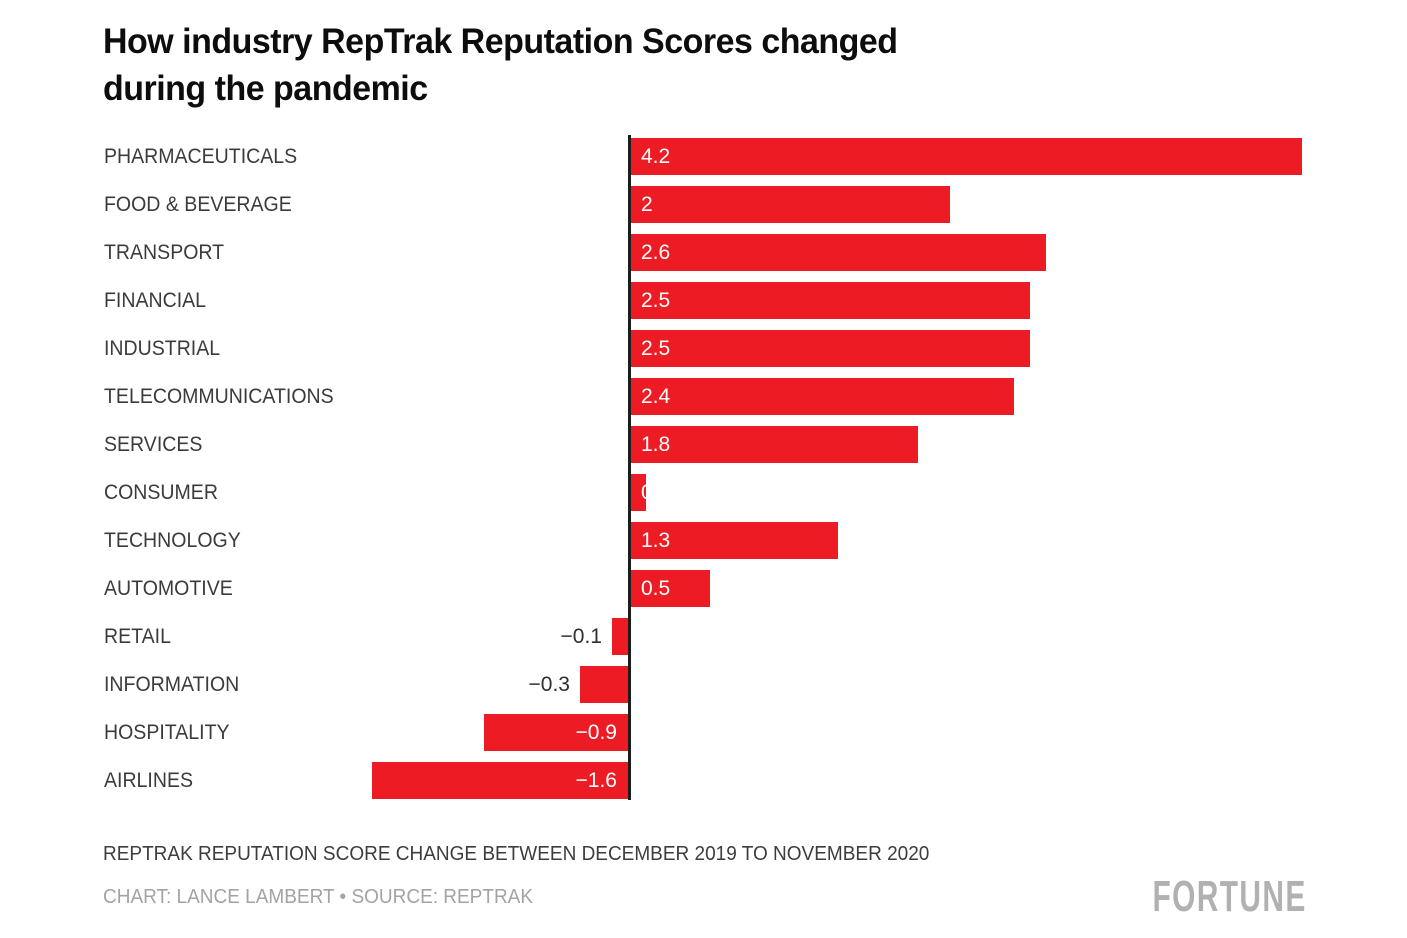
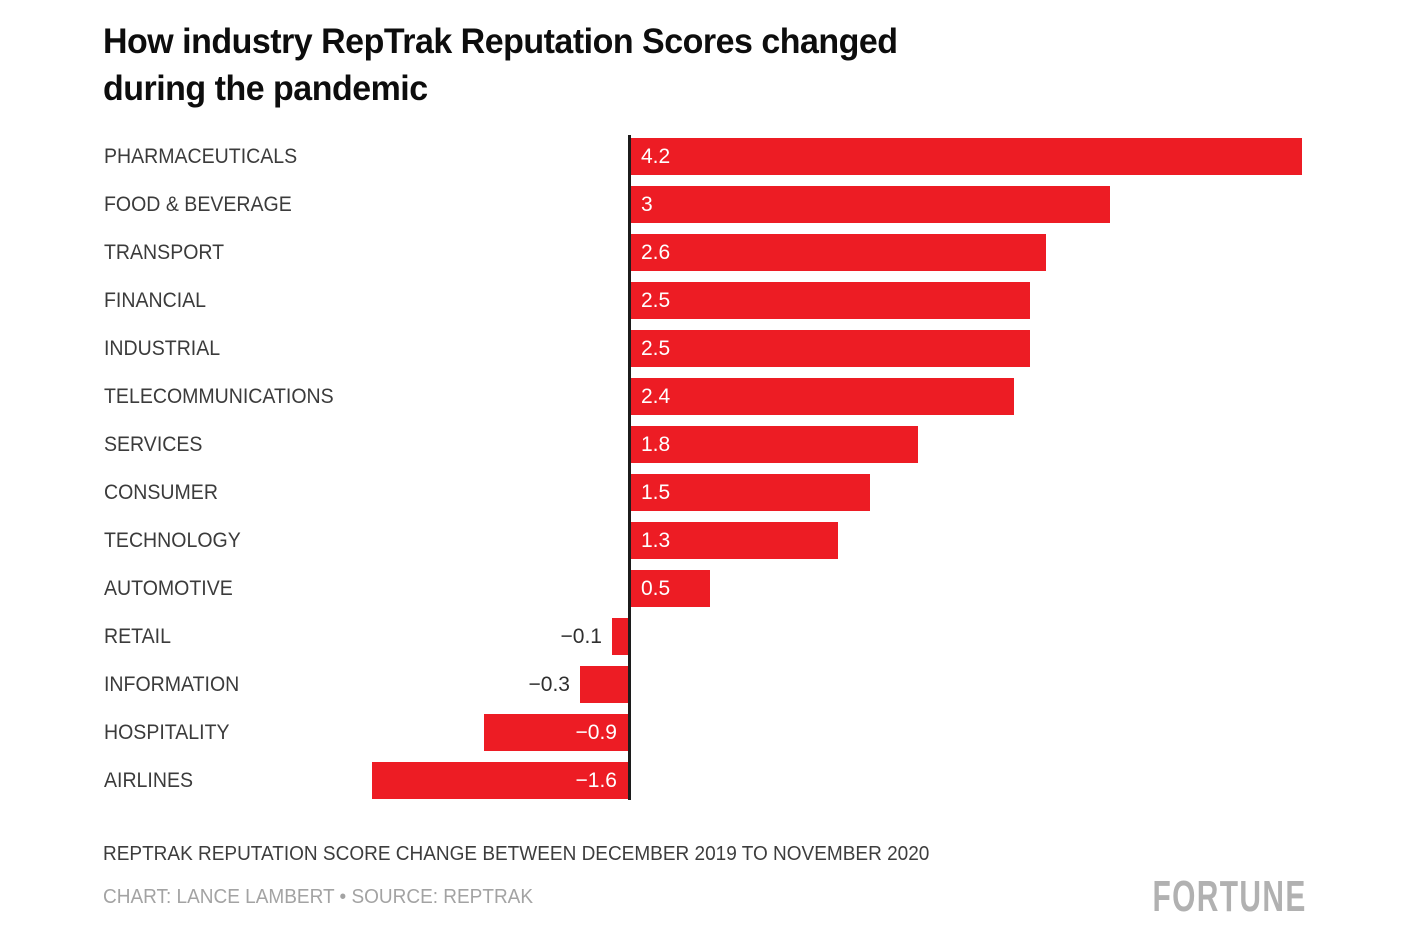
FOOD & BEVERAGE: 2 -> 3
CONSUMER: 0.1 -> 1.5
